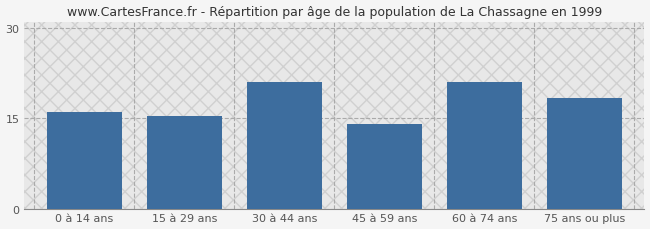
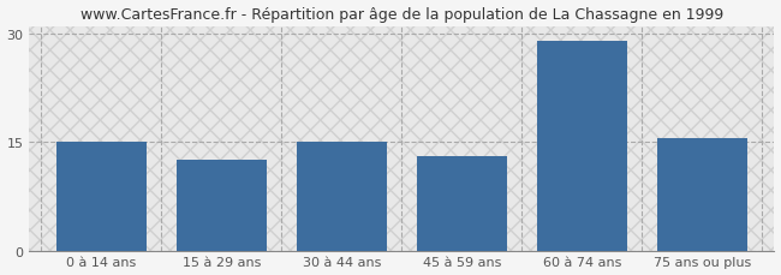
0 à 14 ans: 16.0 -> 15.0
15 à 29 ans: 15.4 -> 12.5
30 à 44 ans: 21.0 -> 15.0
45 à 59 ans: 14.0 -> 13.0
60 à 74 ans: 21.0 -> 29.0
75 ans ou plus: 18.4 -> 15.5
